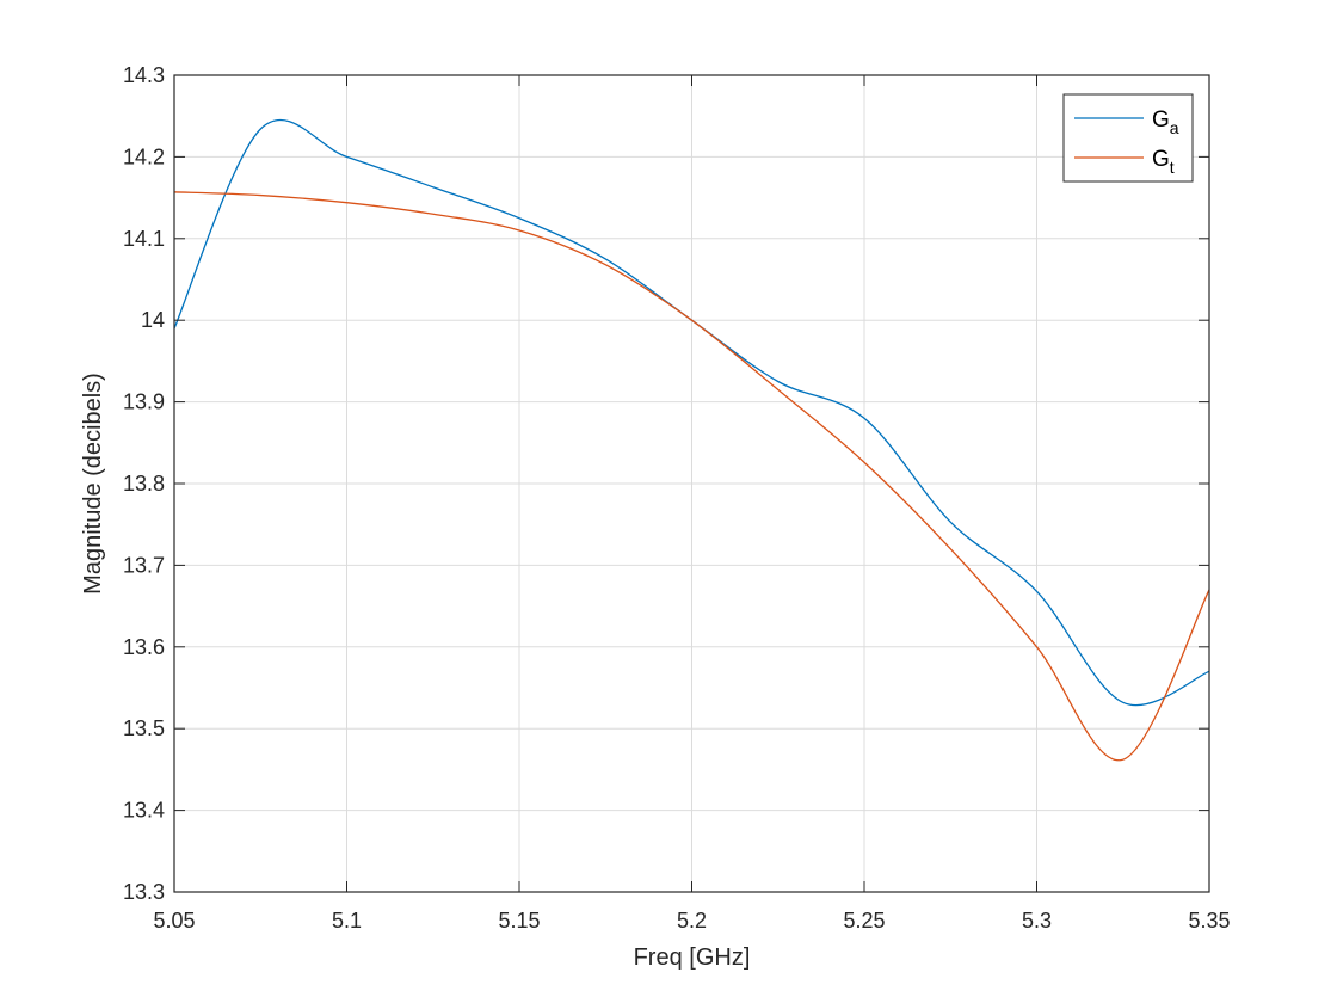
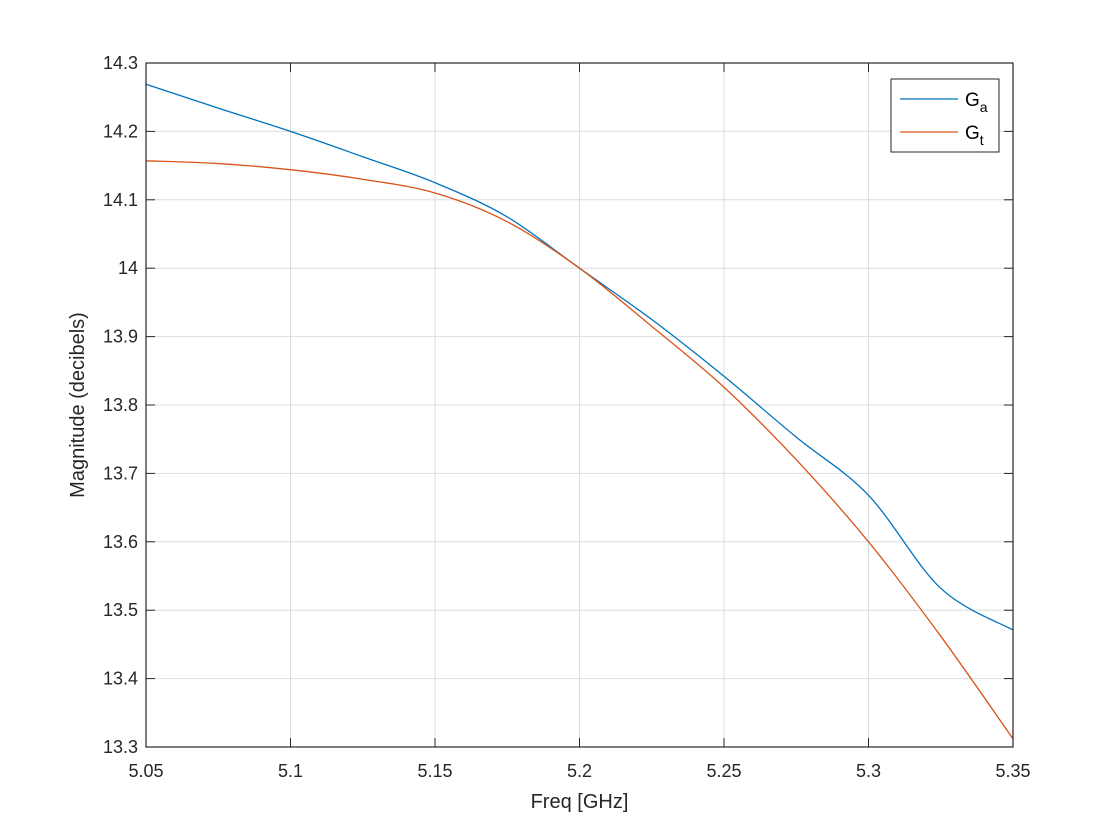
Ga/5.05: 13.99 -> 14.27
Ga/5.25: 13.88 -> 13.84
Ga/5.35: 13.57 -> 13.47
Gt/5.35: 13.67 -> 13.31
